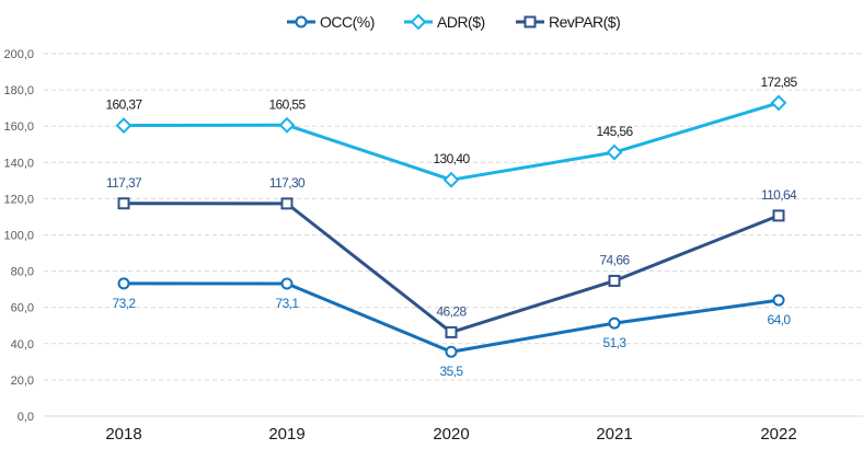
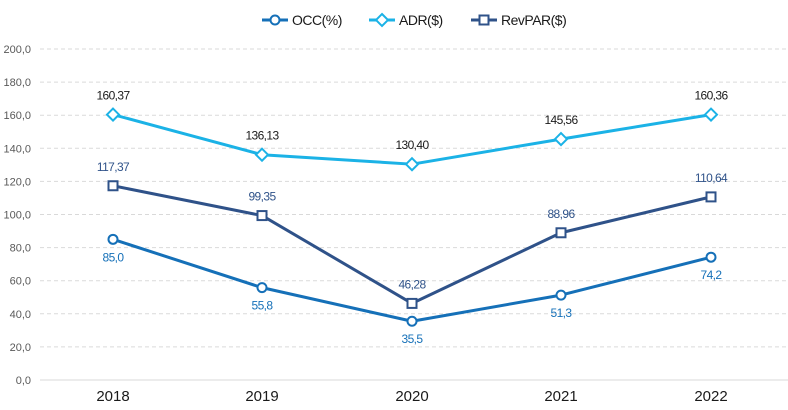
OCC(%)/2018: 73,2 -> 85,0
OCC(%)/2019: 73,1 -> 55,8
ADR($)/2019: 160,55 -> 136,13
RevPAR($)/2019: 117,30 -> 99,35
RevPAR($)/2021: 74,66 -> 88,96
OCC(%)/2022: 64,0 -> 74,2
ADR($)/2022: 172,85 -> 160,36
